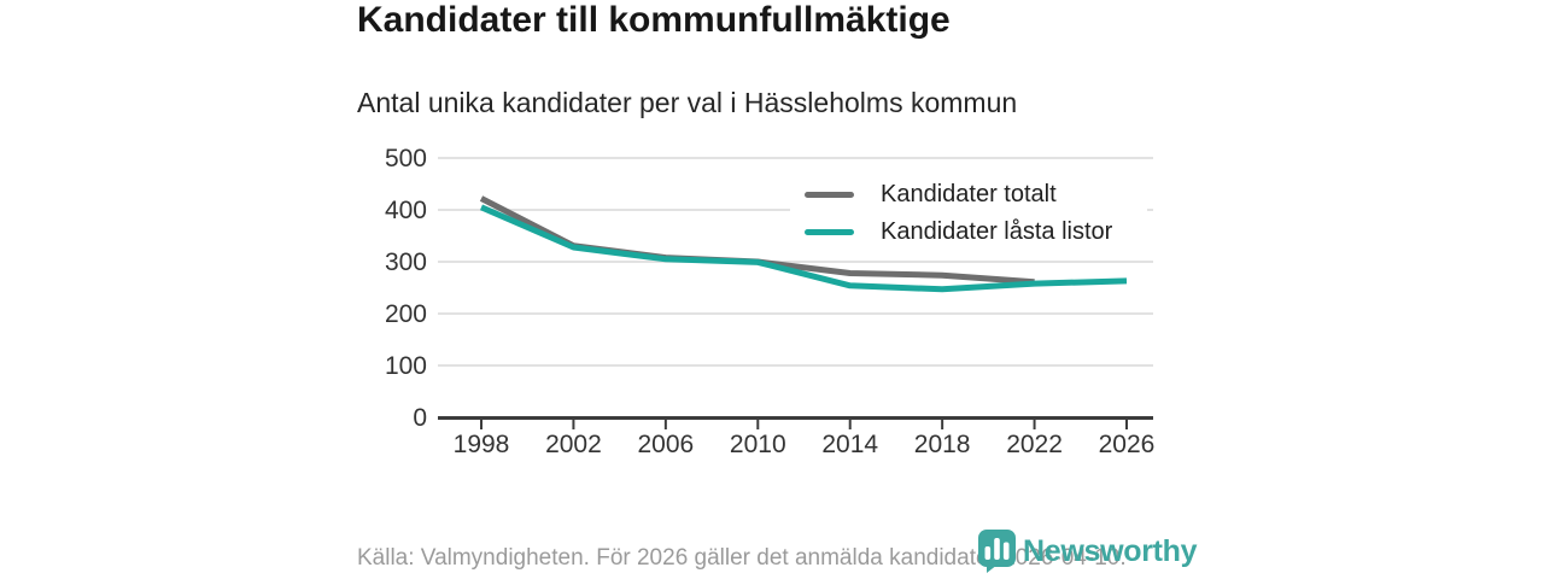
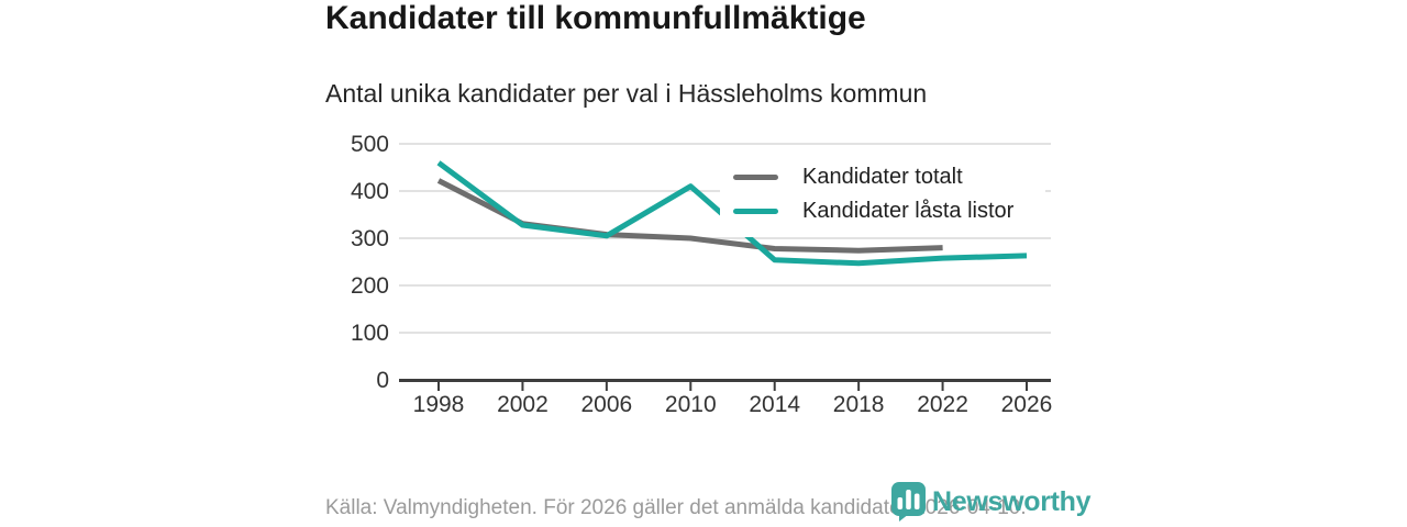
Kandidater låsta listor/1998: 400 -> 460
Kandidater låsta listor/2010: 300 -> 410
Kandidater totalt/2022: 260 -> 280
